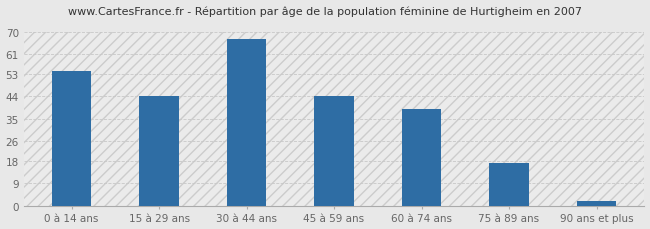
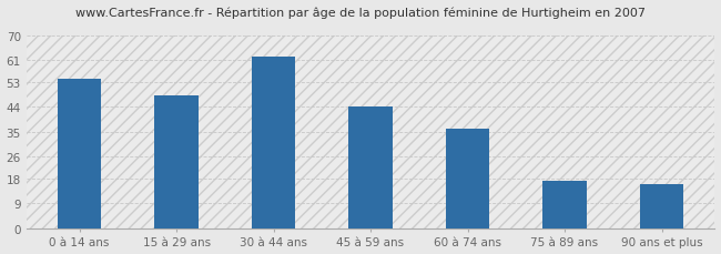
15 à 29 ans: 44 -> 48
30 à 44 ans: 67 -> 62
60 à 74 ans: 39 -> 36
90 ans et plus: 2 -> 16
